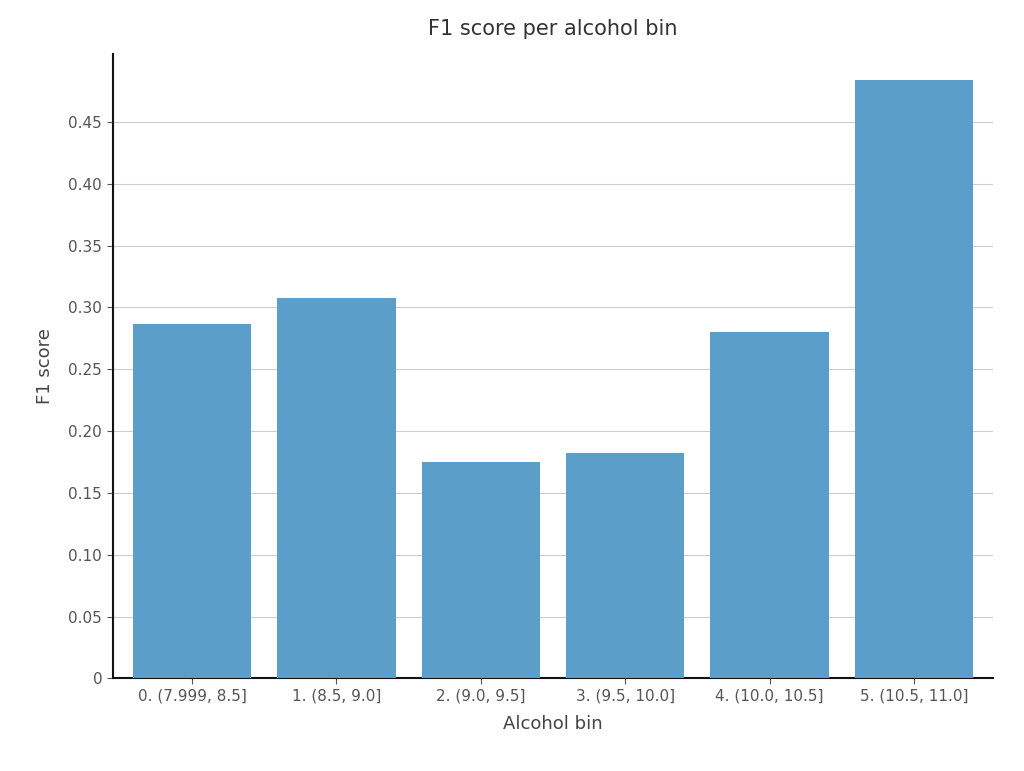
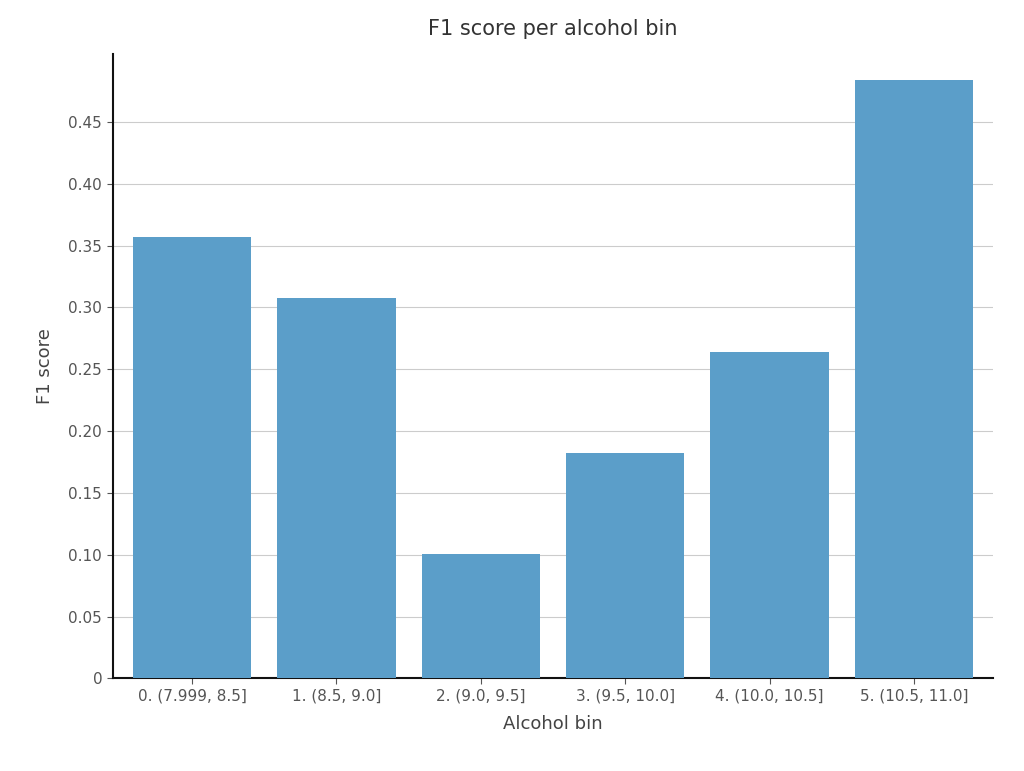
0. (7.999, 8.5]: 0.287 -> 0.357
2. (9.0, 9.5]: 0.175 -> 0.101
4. (10.0, 10.5]: 0.280 -> 0.264
